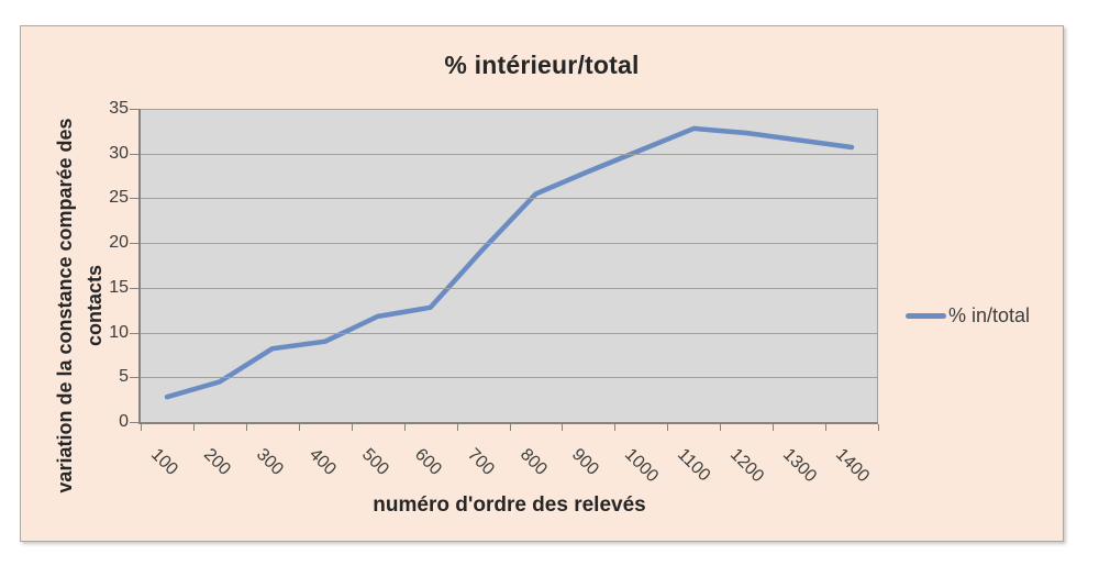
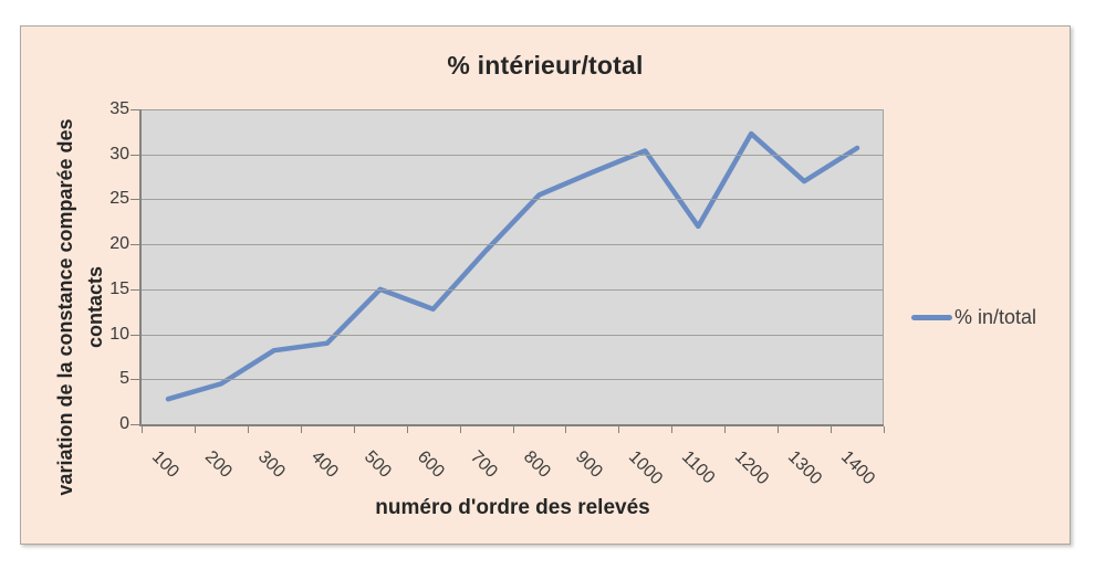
500: 12 -> 15
1100: 33 -> 22
1300: 32 -> 27
